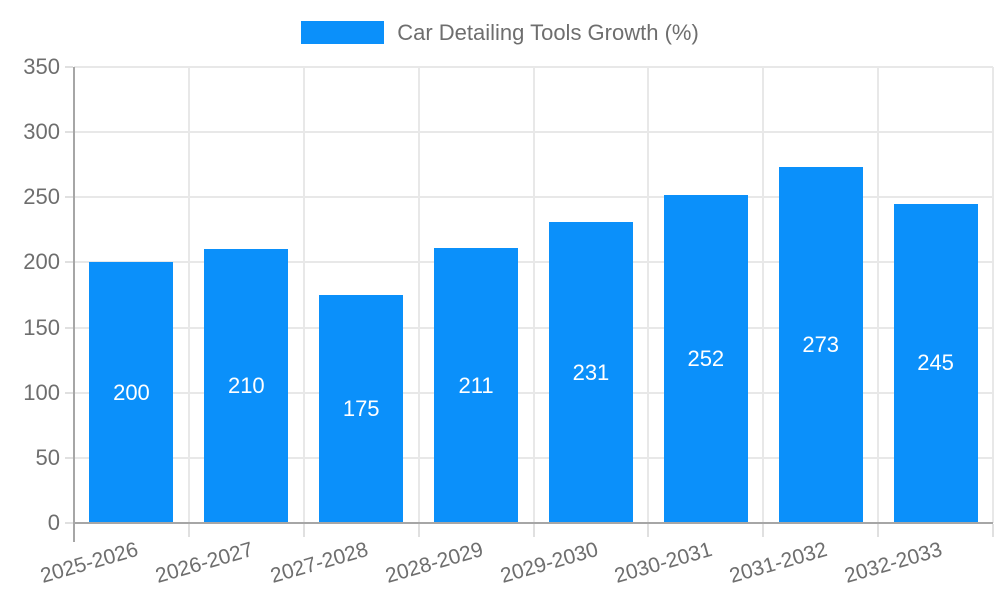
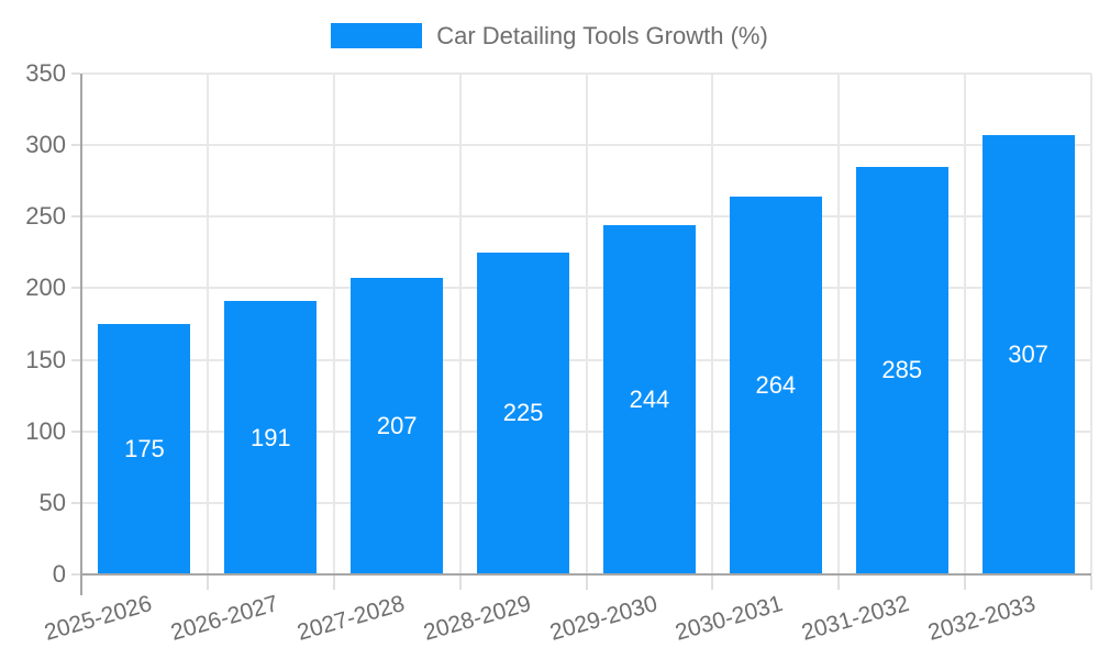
2025-2026: 200 -> 175
2026-2027: 210 -> 191
2027-2028: 175 -> 207
2028-2029: 211 -> 225
2029-2030: 231 -> 244
2030-2031: 252 -> 264
2031-2032: 273 -> 285
2032-2033: 245 -> 307
